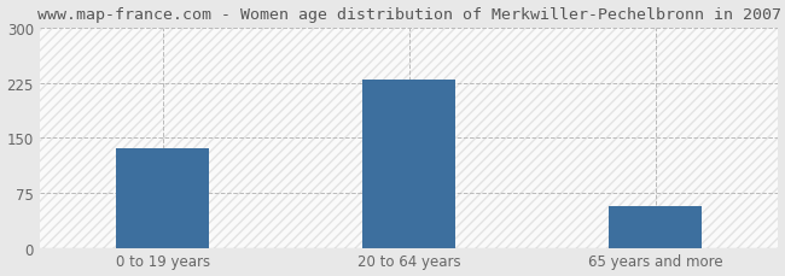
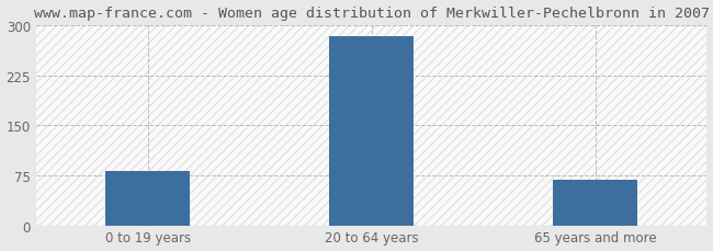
0 to 19 years: 136 -> 82
20 to 64 years: 230 -> 283
65 years and more: 56 -> 68
